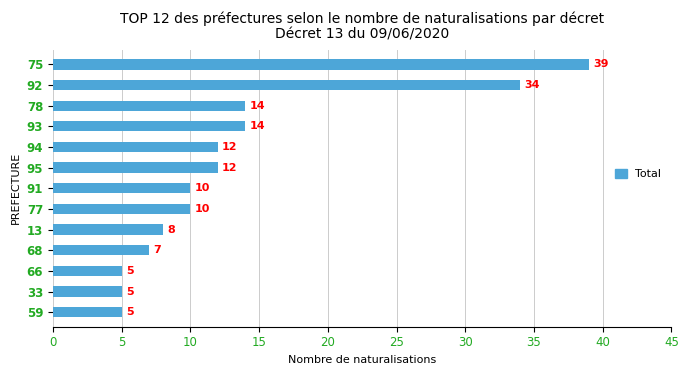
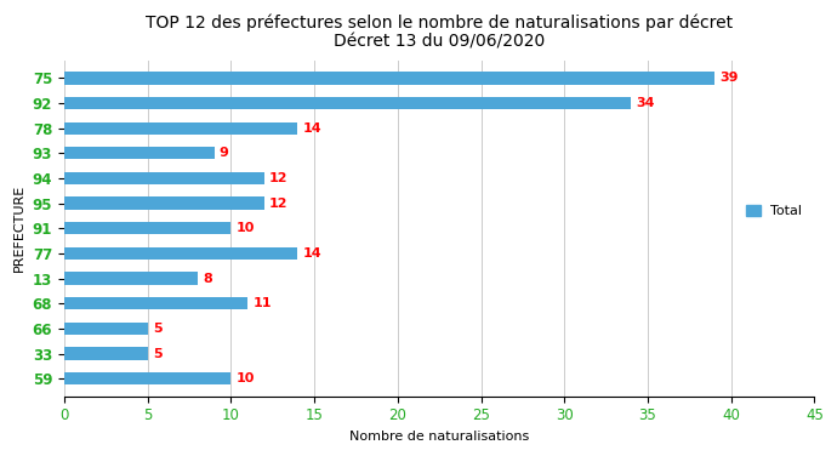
93: 14 -> 9
77: 10 -> 14
68: 7 -> 11
59: 5 -> 10
